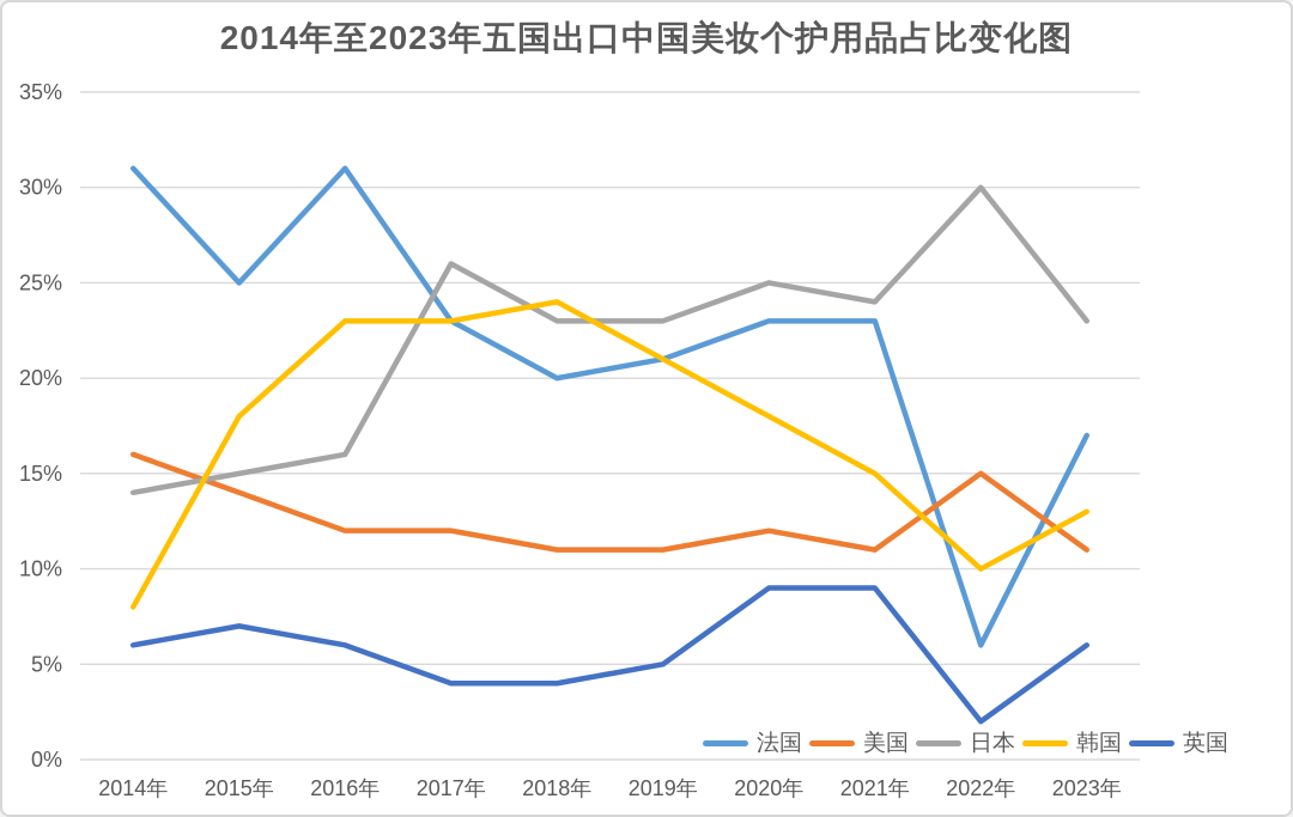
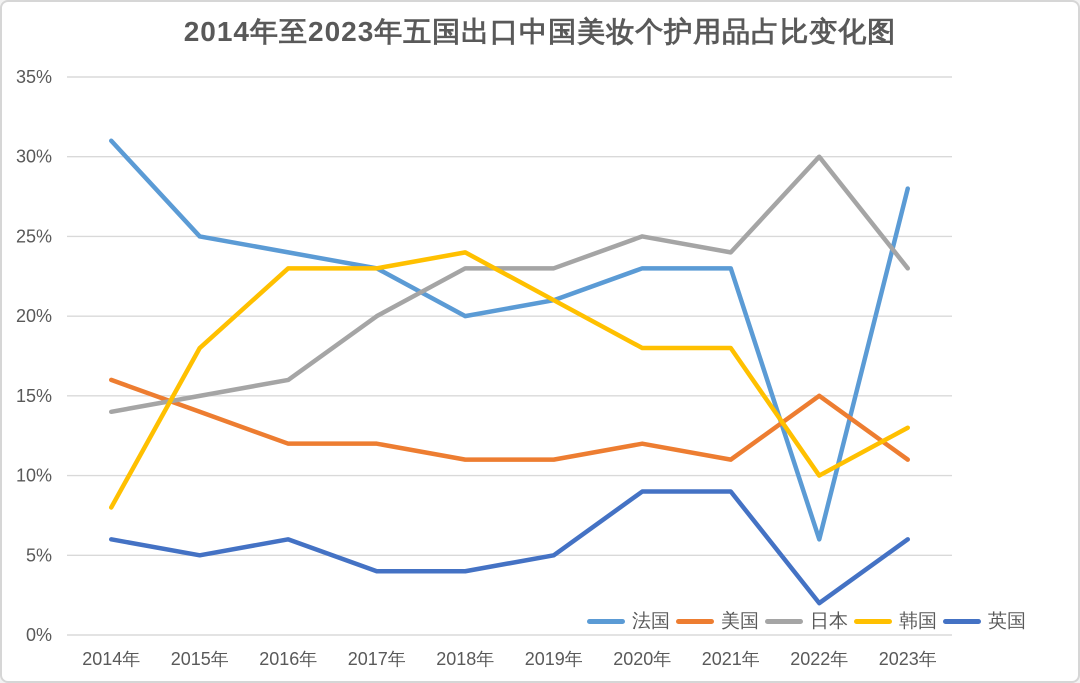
英国/2015年: 7% -> 5%
法国/2016年: 31% -> 24%
日本/2017年: 26% -> 20%
韩国/2021年: 15% -> 18%
法国/2023年: 17% -> 28%
